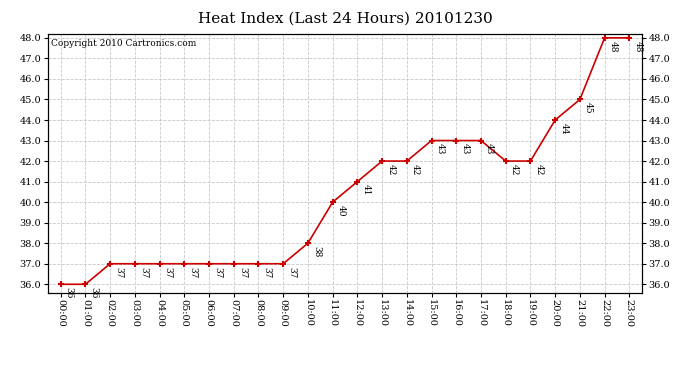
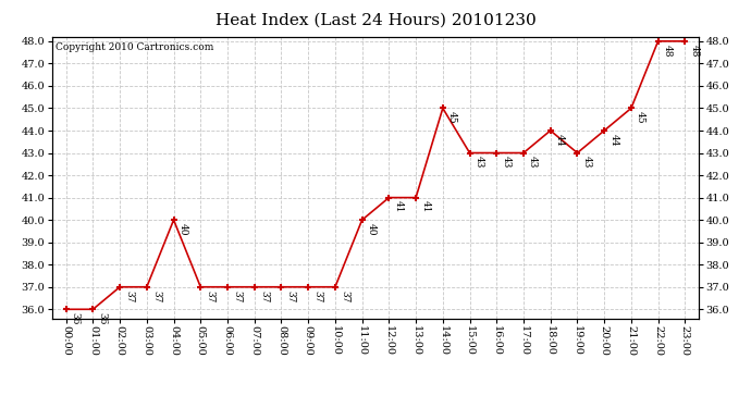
04:00: 37 -> 40
10:00: 38 -> 37
13:00: 42 -> 41
14:00: 42 -> 45
18:00: 42 -> 44
19:00: 42 -> 43
